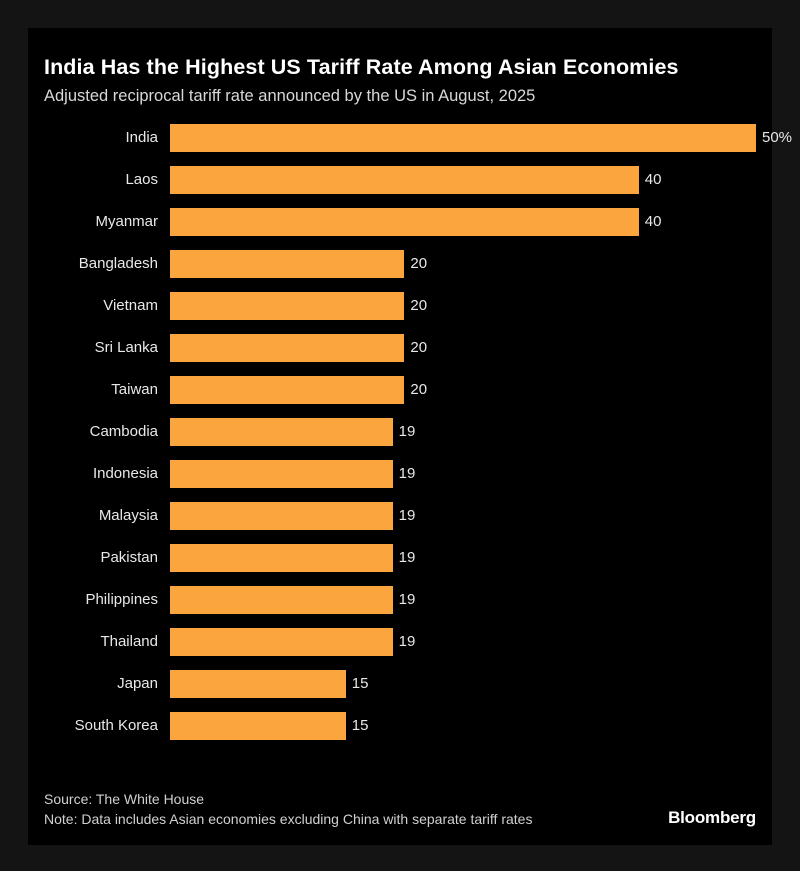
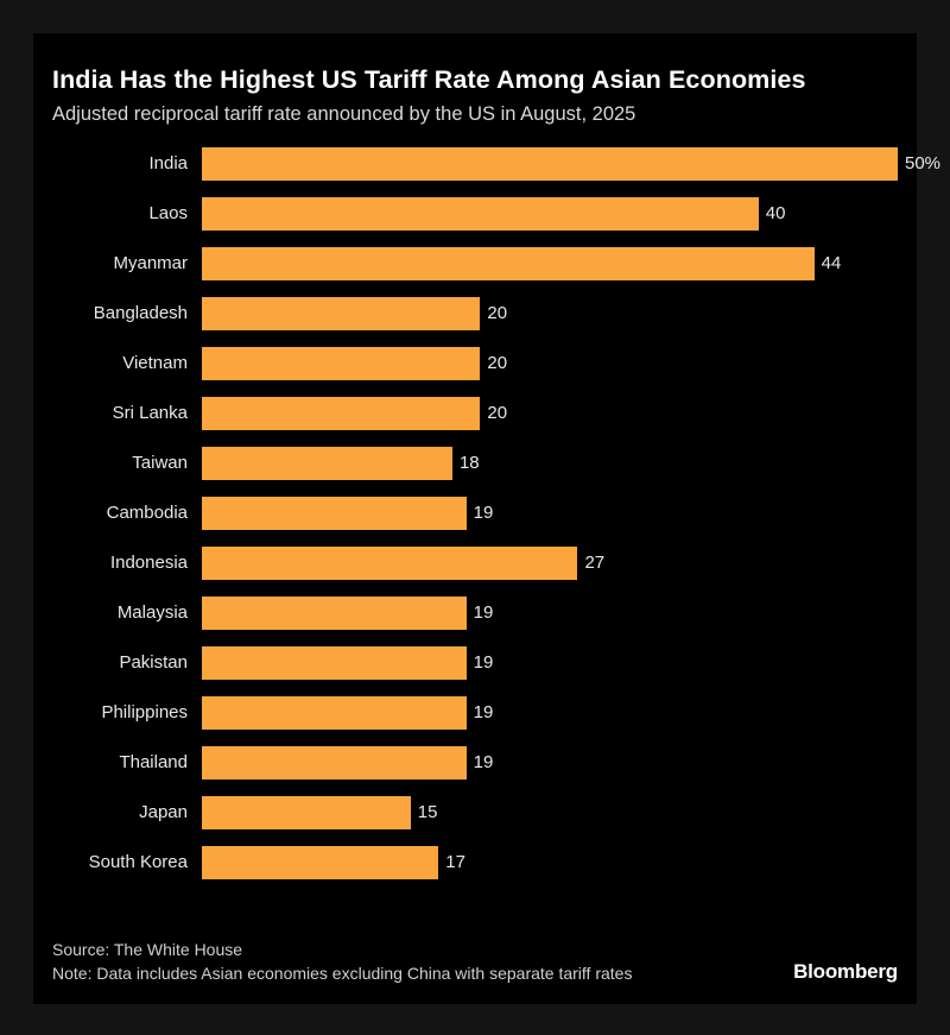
Myanmar: 40 -> 44
Taiwan: 20 -> 18
Indonesia: 19 -> 27
South Korea: 15 -> 17
